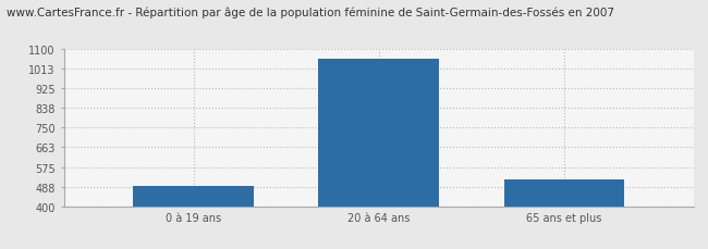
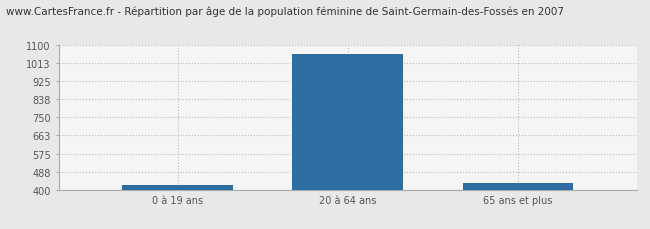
0 à 19 ans: 490 -> 422
65 ans et plus: 520 -> 432
